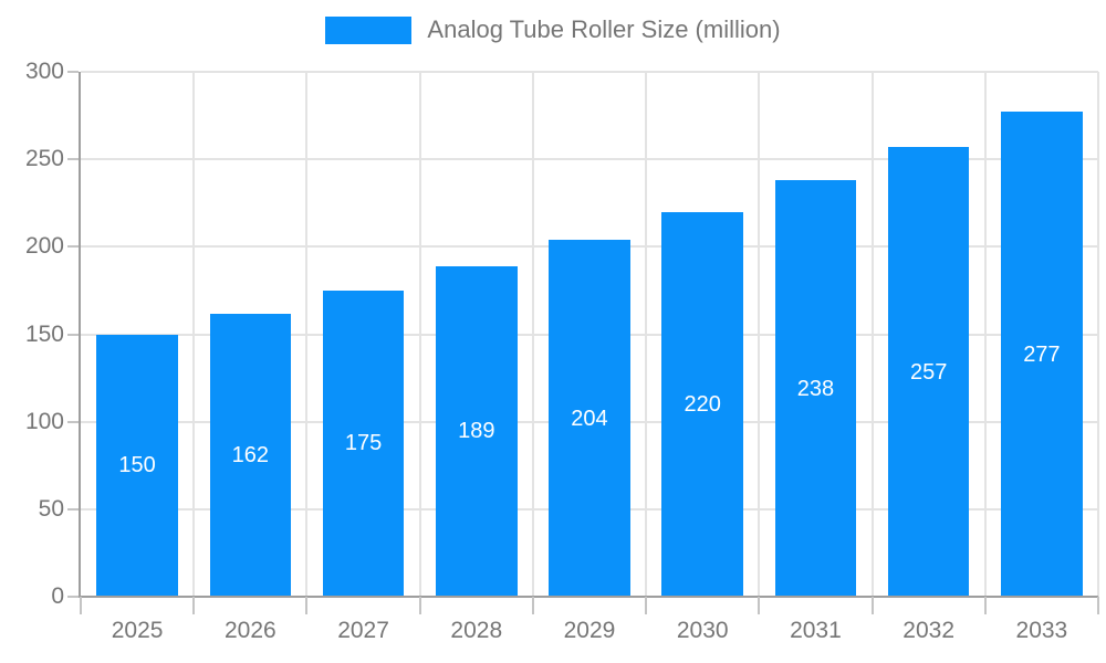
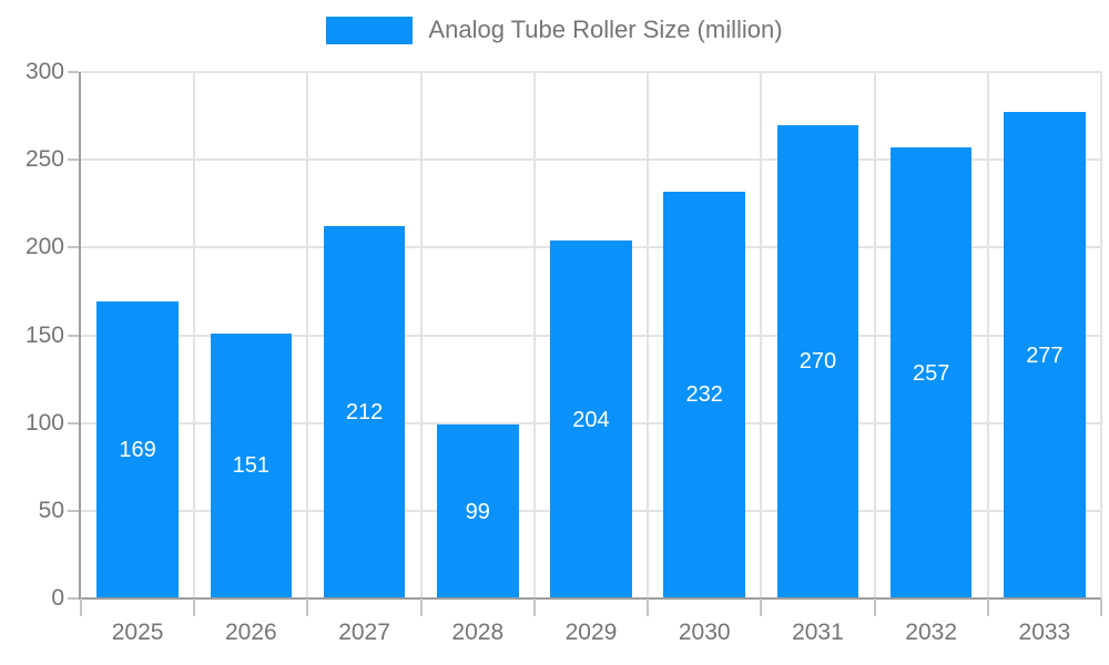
2025: 150 -> 169
2026: 162 -> 151
2027: 175 -> 212
2028: 189 -> 99
2030: 220 -> 232
2031: 238 -> 270
